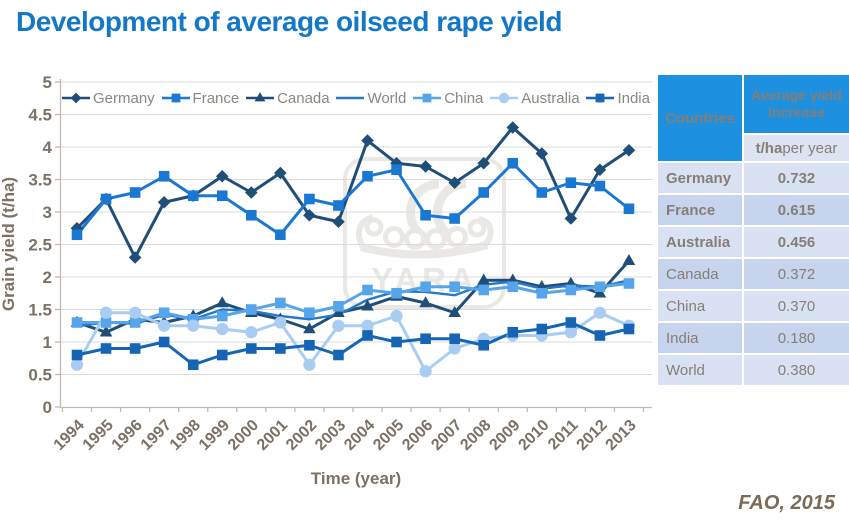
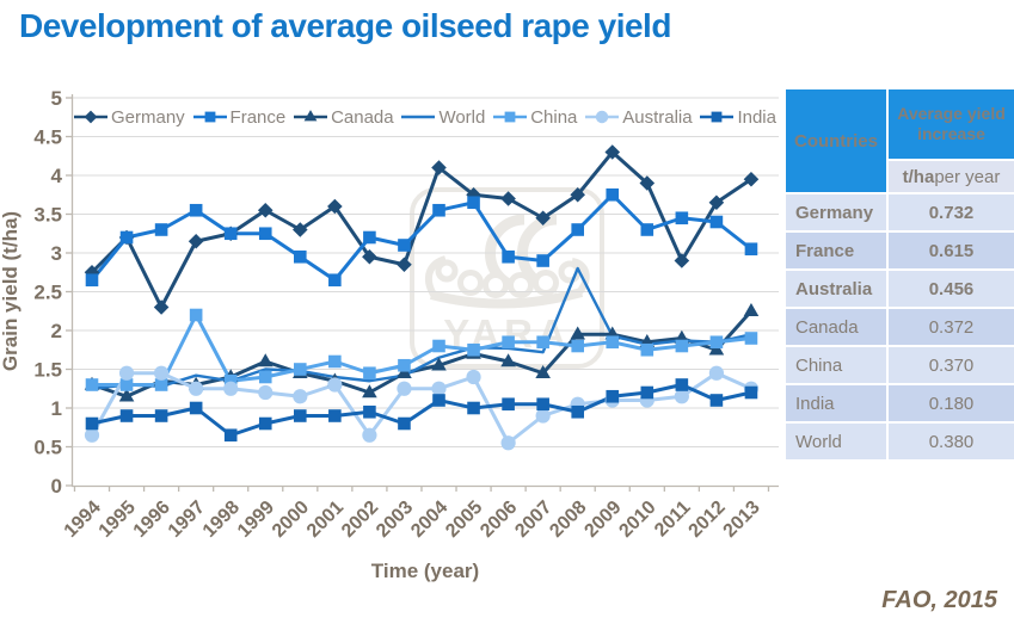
China/1997: 1.4 -> 2.2
World/2008: 1.9 -> 2.8
